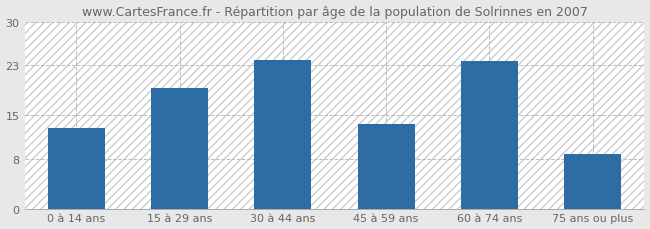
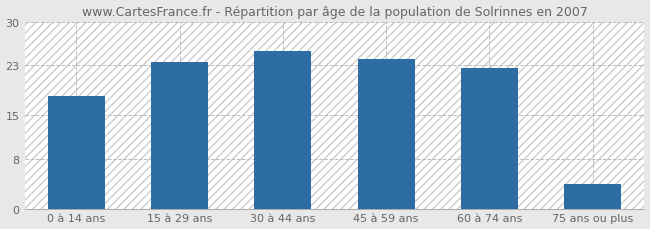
0 à 14 ans: 13.0 -> 18.0
15 à 29 ans: 19.4 -> 23.5
30 à 44 ans: 23.8 -> 25.2
45 à 59 ans: 13.6 -> 24.0
60 à 74 ans: 23.6 -> 22.5
75 ans ou plus: 8.8 -> 4.0
